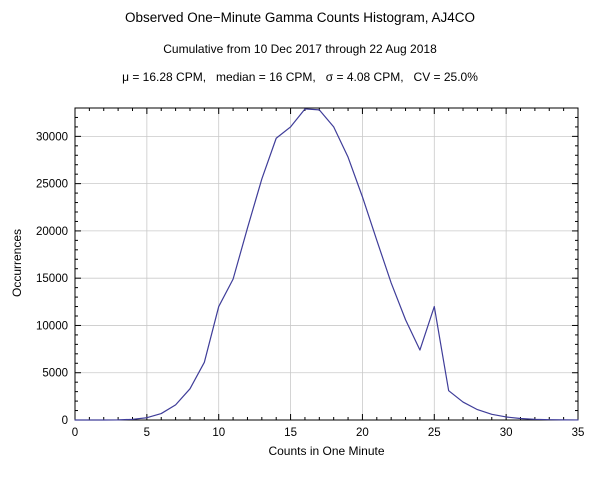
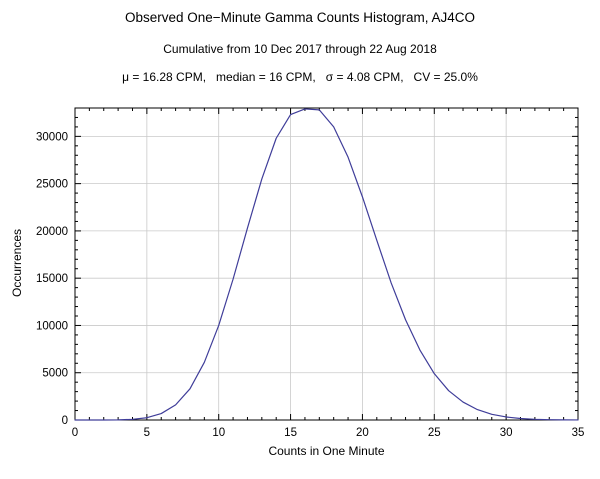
10: 12000 -> 10000
15: 31000 -> 32000
25: 12000 -> 5000
